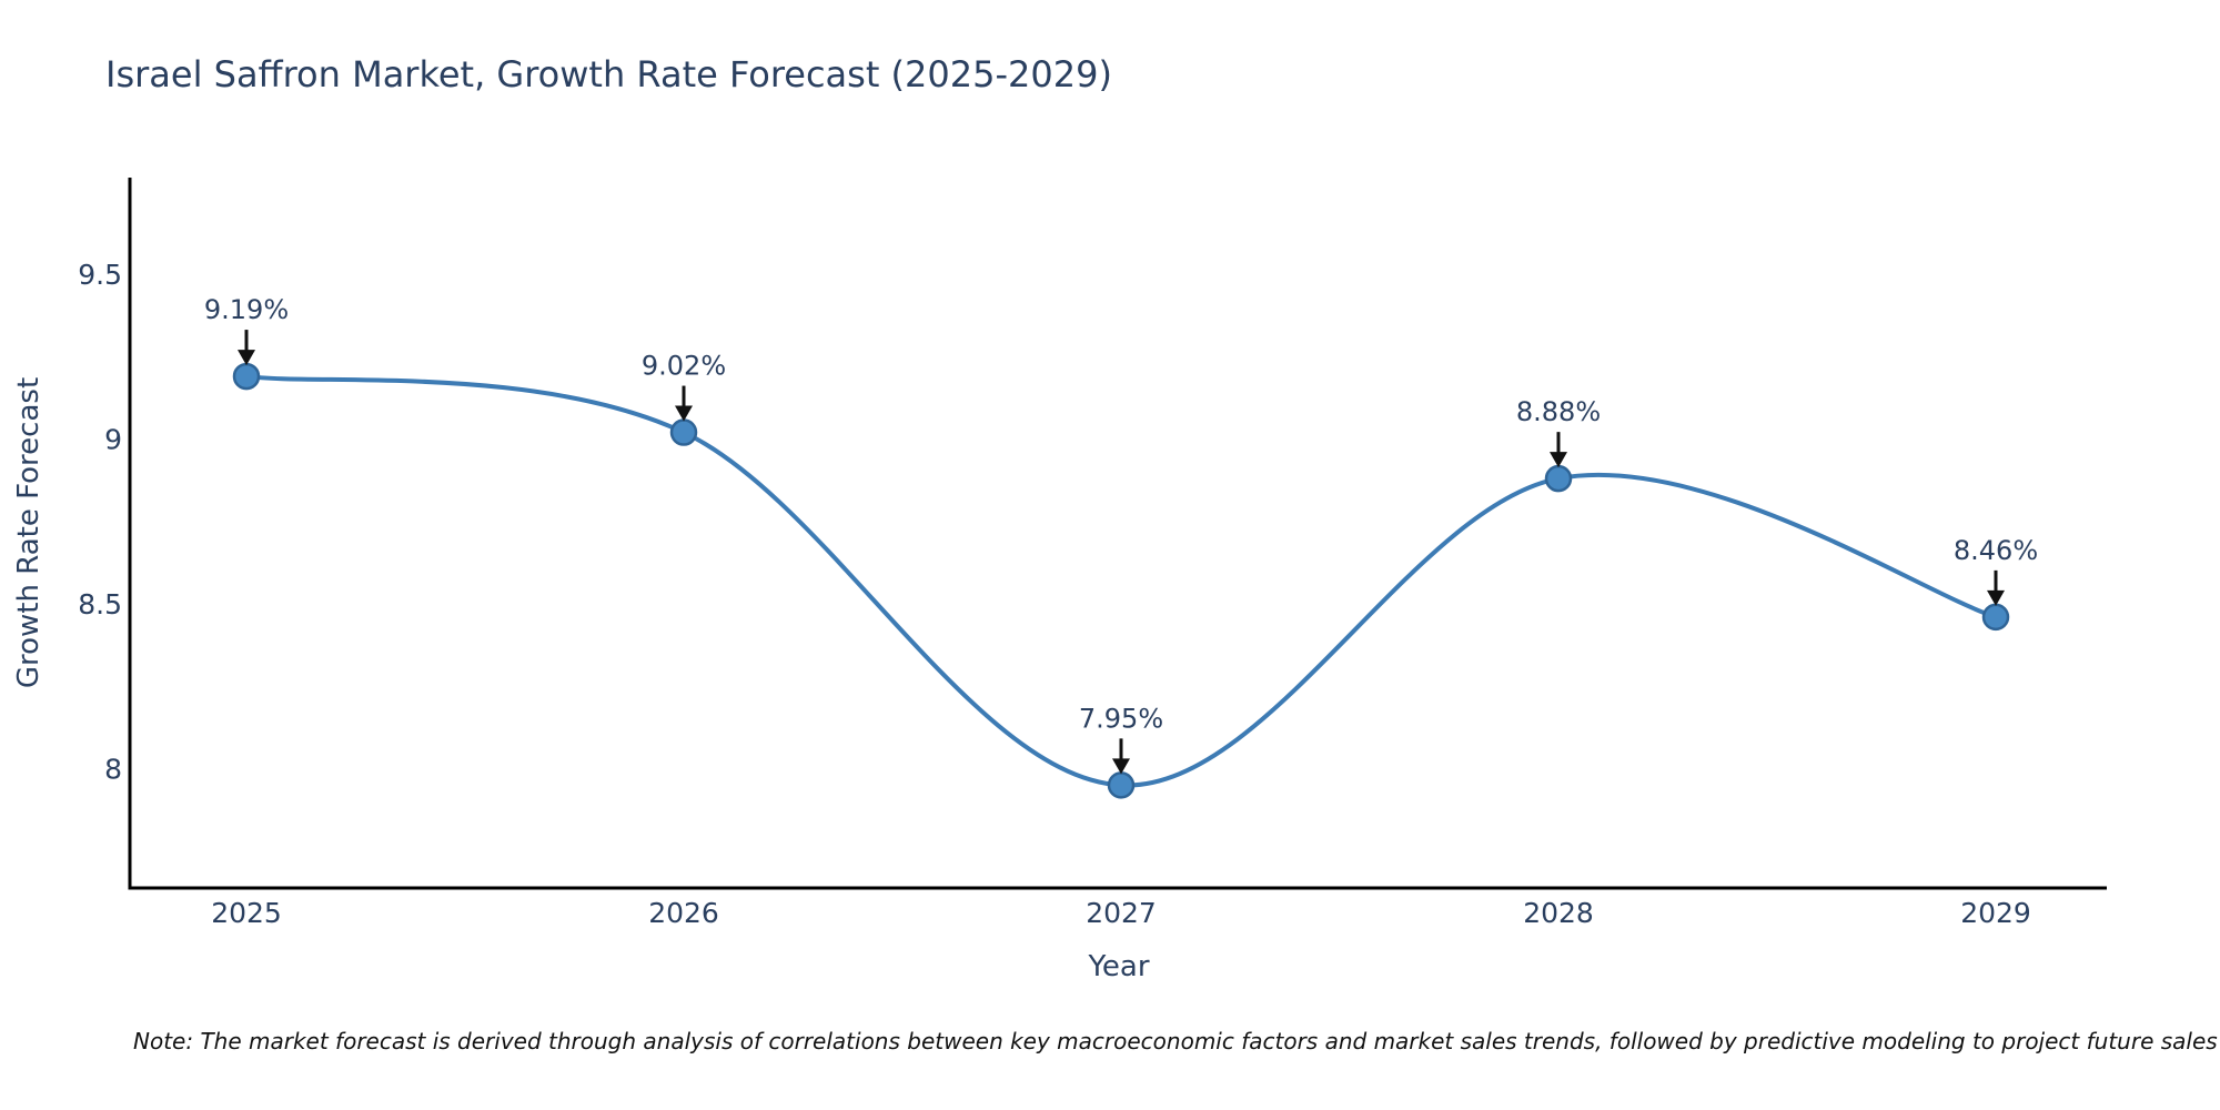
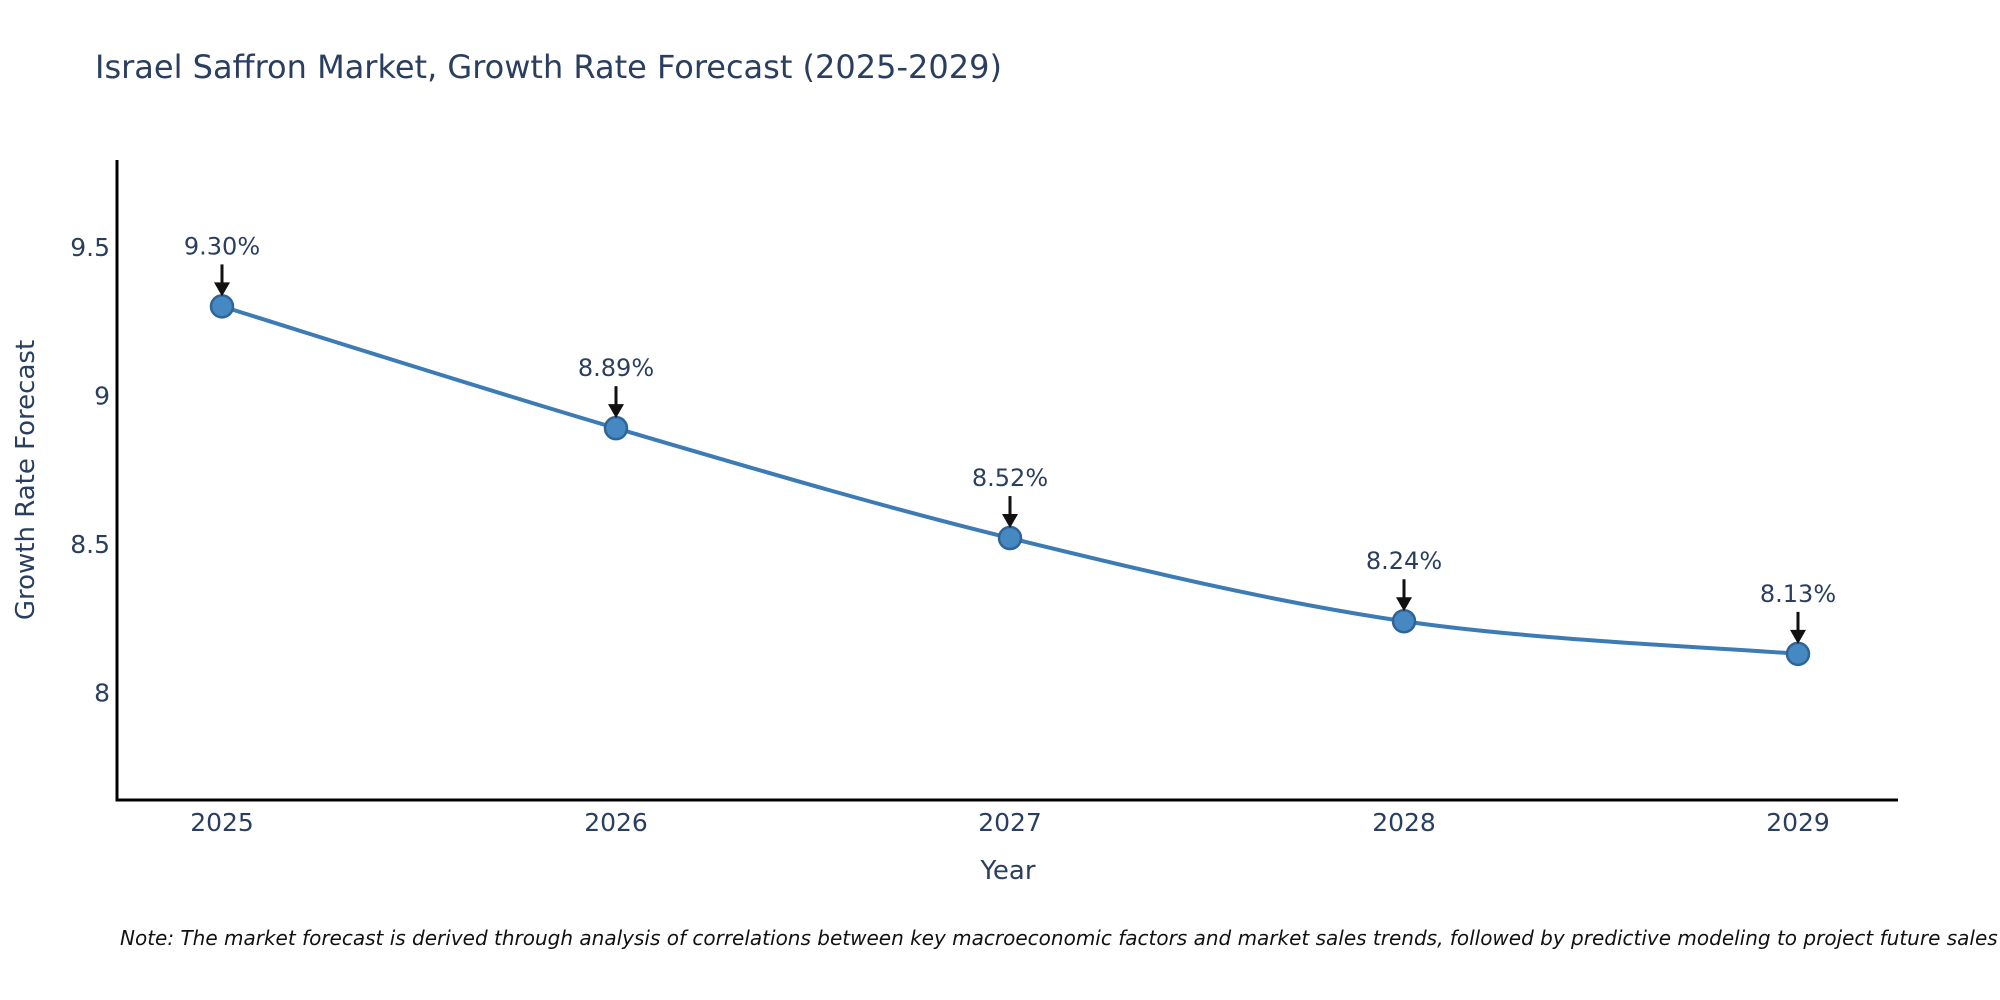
2025: 9.19% -> 9.30%
2026: 9.02% -> 8.89%
2027: 7.95% -> 8.52%
2028: 8.88% -> 8.24%
2029: 8.46% -> 8.13%
